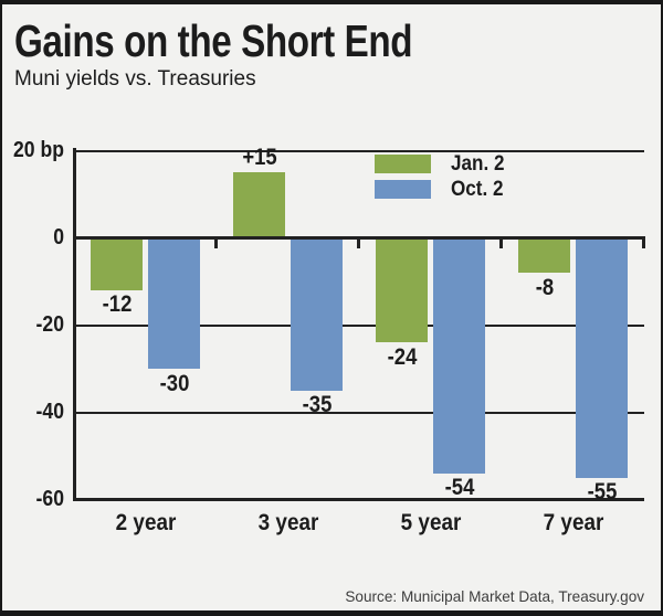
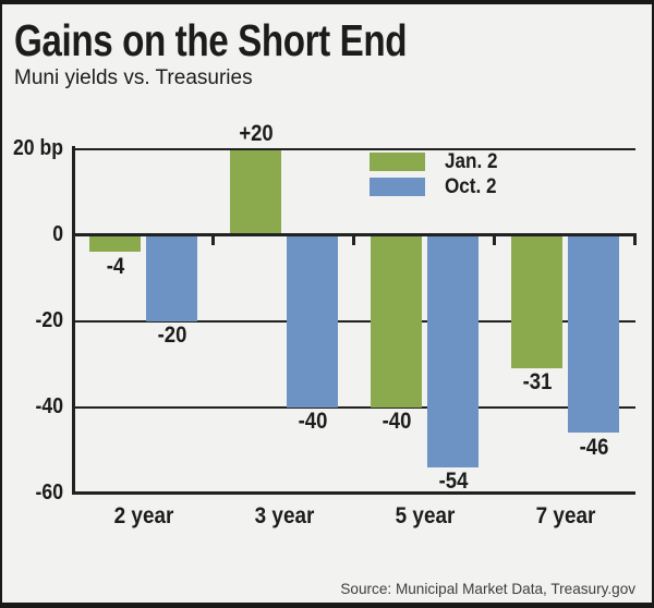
Jan. 2/2 year: -12 -> -4
Oct. 2/2 year: -30 -> -20
Jan. 2/3 year: +15 -> +20
Oct. 2/3 year: -35 -> -40
Jan. 2/5 year: -24 -> -40
Jan. 2/7 year: -8 -> -31
Oct. 2/7 year: -55 -> -46
